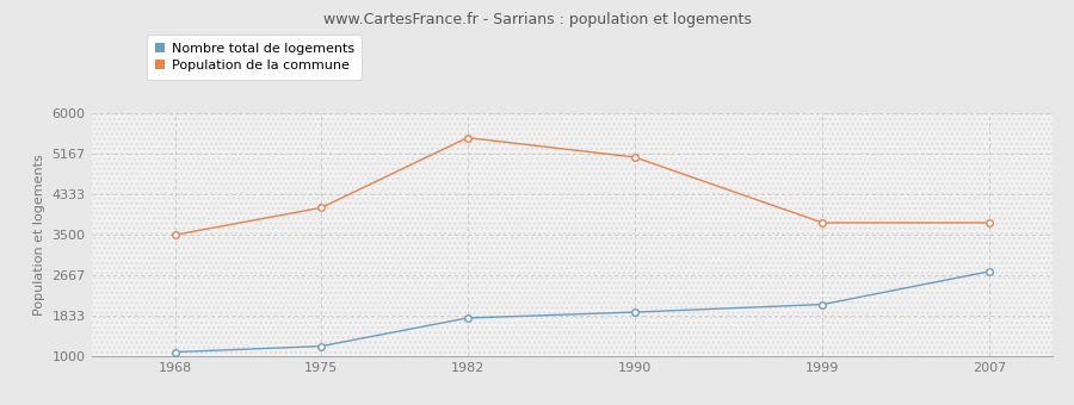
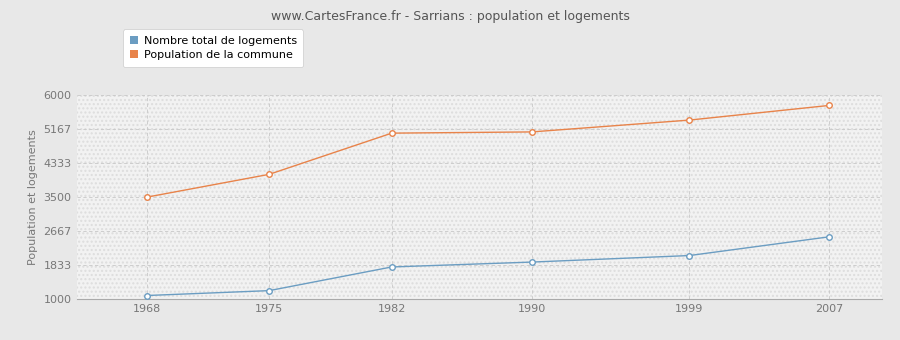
Population de la commune/1982: 5500 -> 5070
Population de la commune/1999: 3750 -> 5390
Nombre total de logements/2007: 2750 -> 2530
Population de la commune/2007: 3750 -> 5750
